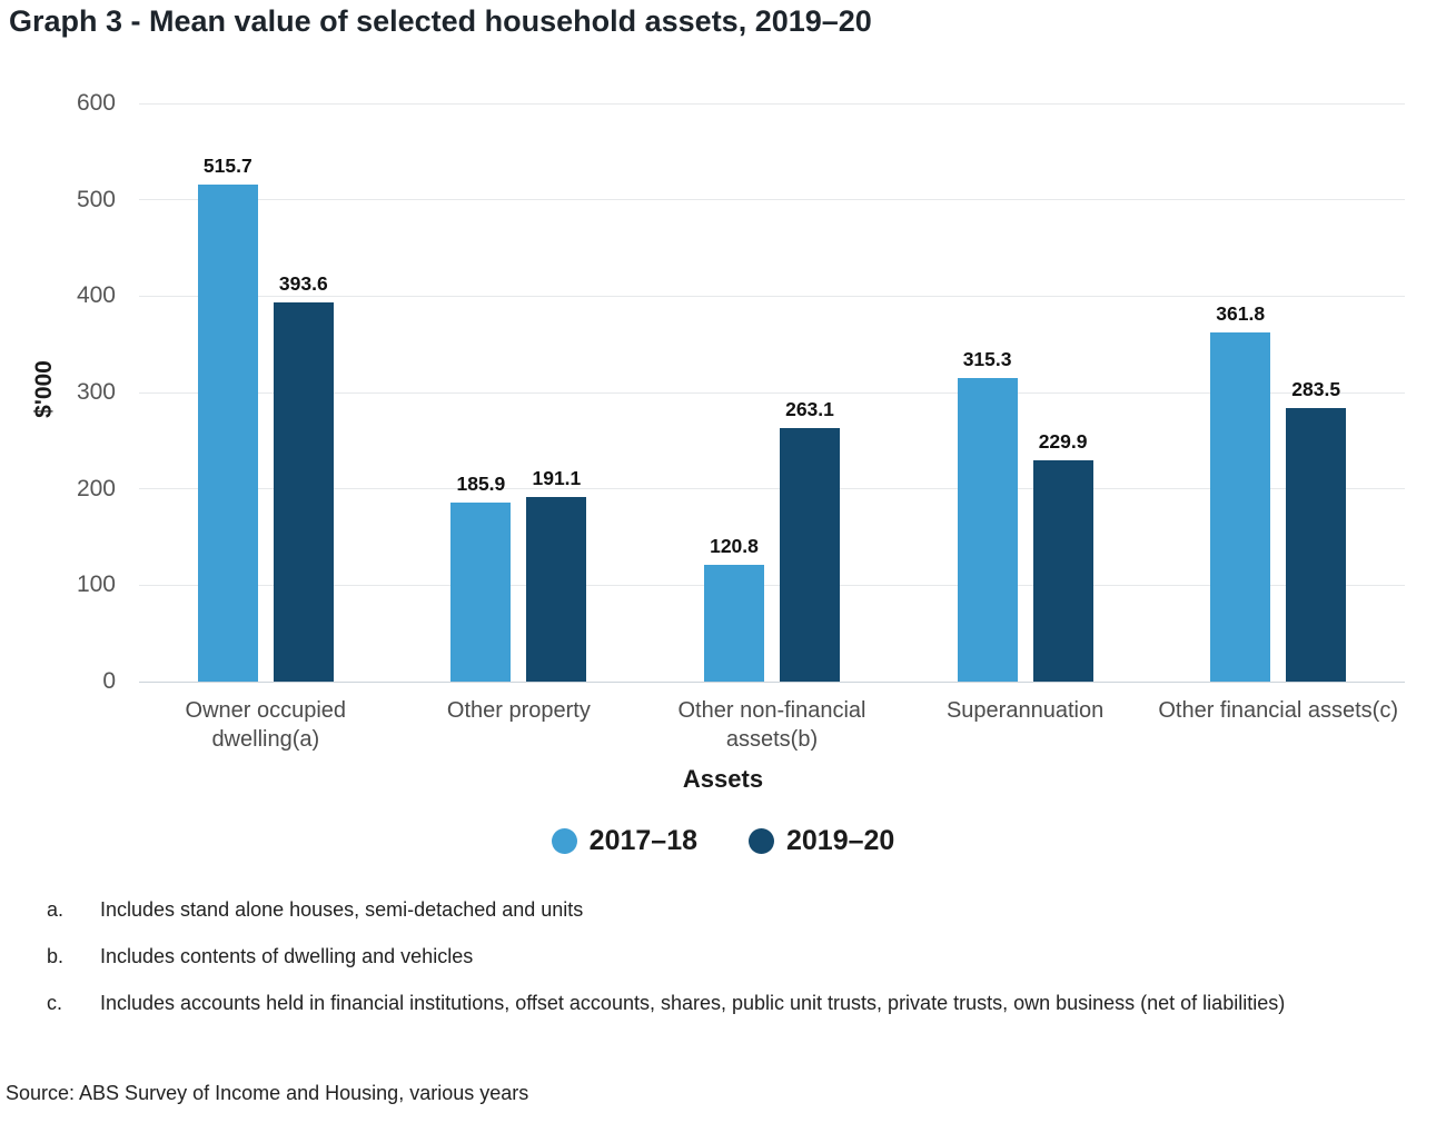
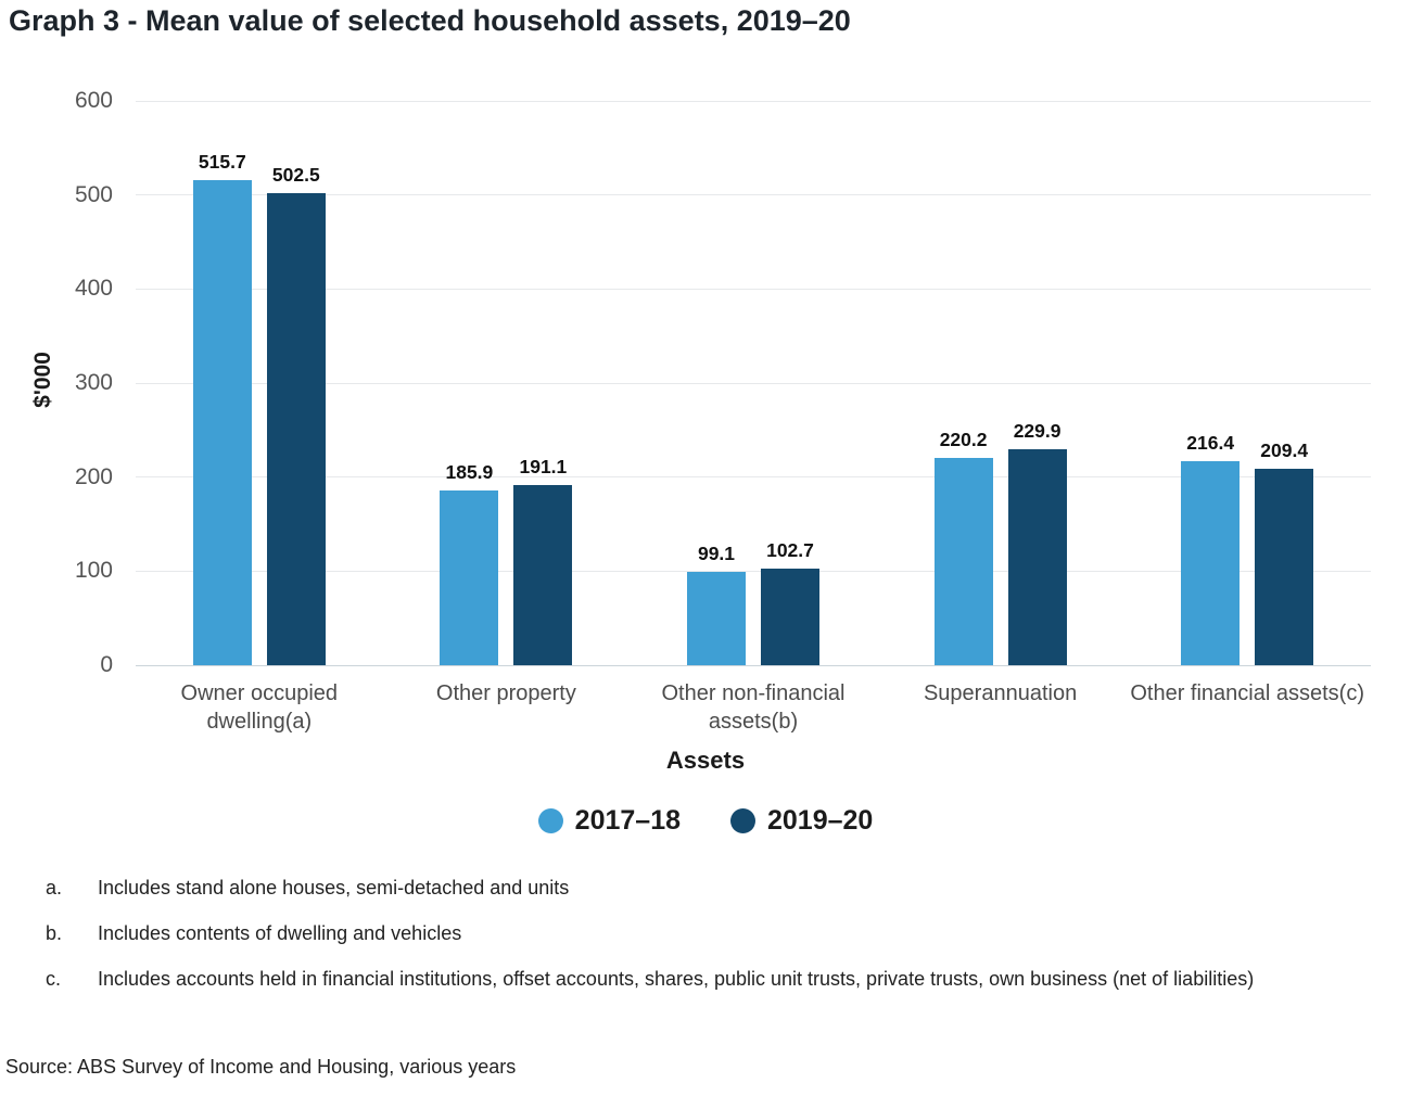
2019–20/Owner occupied dwelling(a): 393.6 -> 502.5
2017–18/Other non-financial assets(b): 120.8 -> 99.1
2019–20/Other non-financial assets(b): 263.1 -> 102.7
2017–18/Superannuation: 315.3 -> 220.2
2017–18/Other financial assets(c): 361.8 -> 216.4
2019–20/Other financial assets(c): 283.5 -> 209.4
